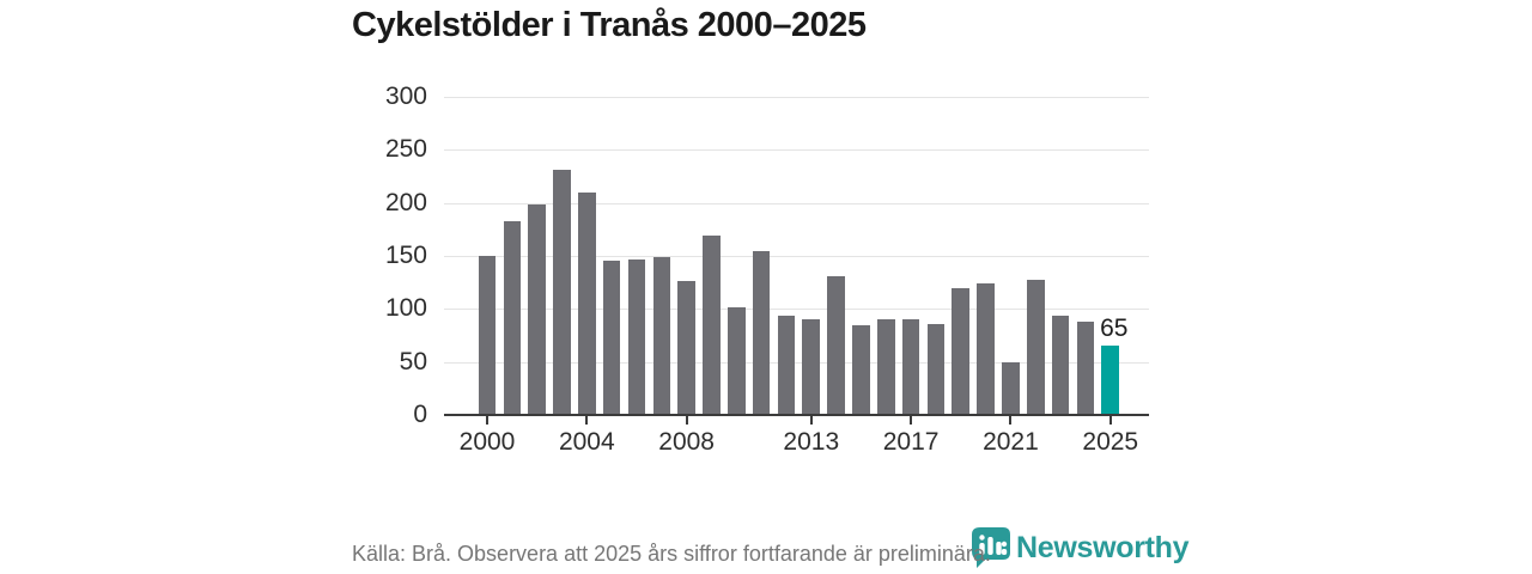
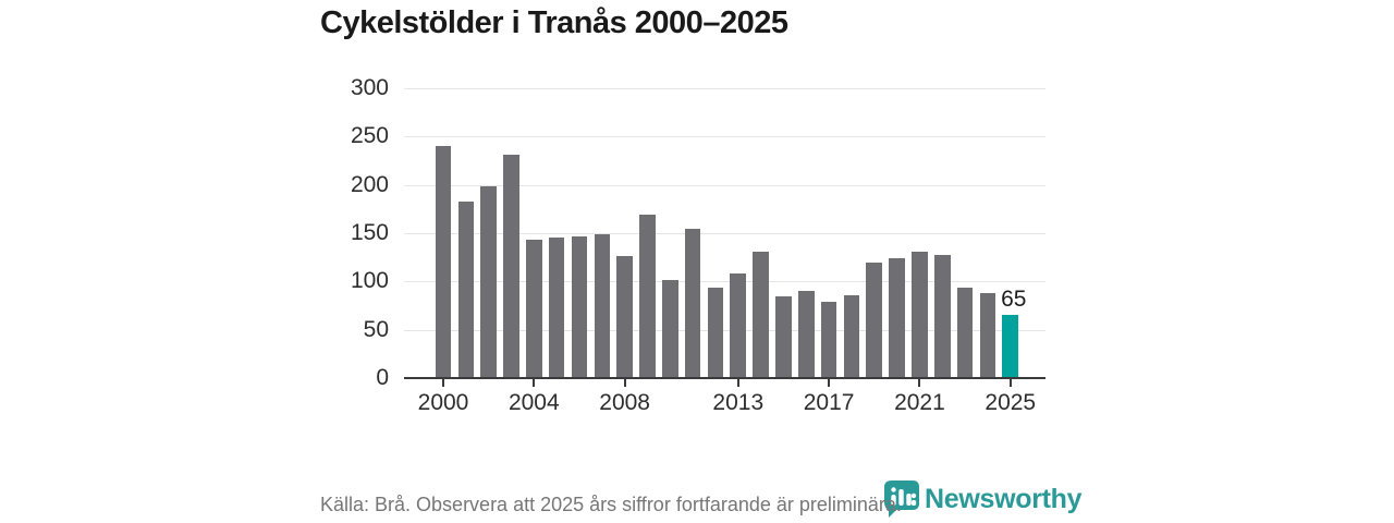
2000: 150 -> 240
2004: 210 -> 140
2013: 90 -> 110
2017: 90 -> 80
2021: 50 -> 130
